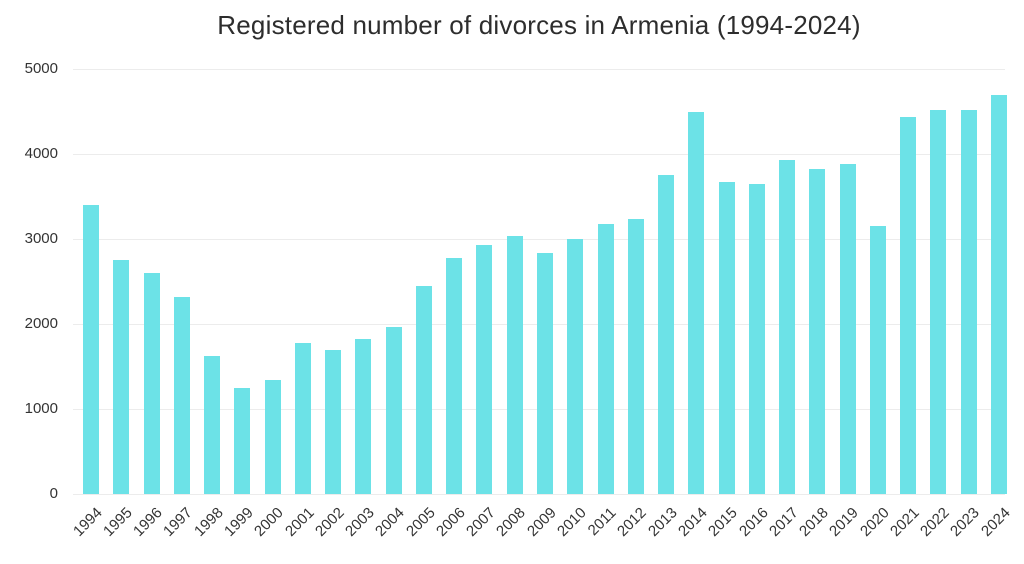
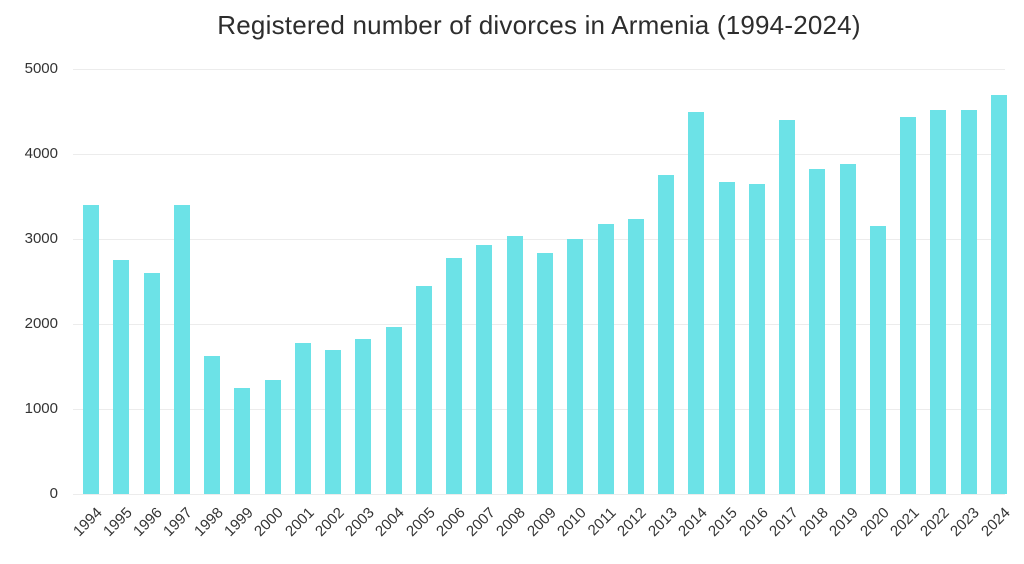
1997: 2300 -> 3400
2017: 3900 -> 4400
